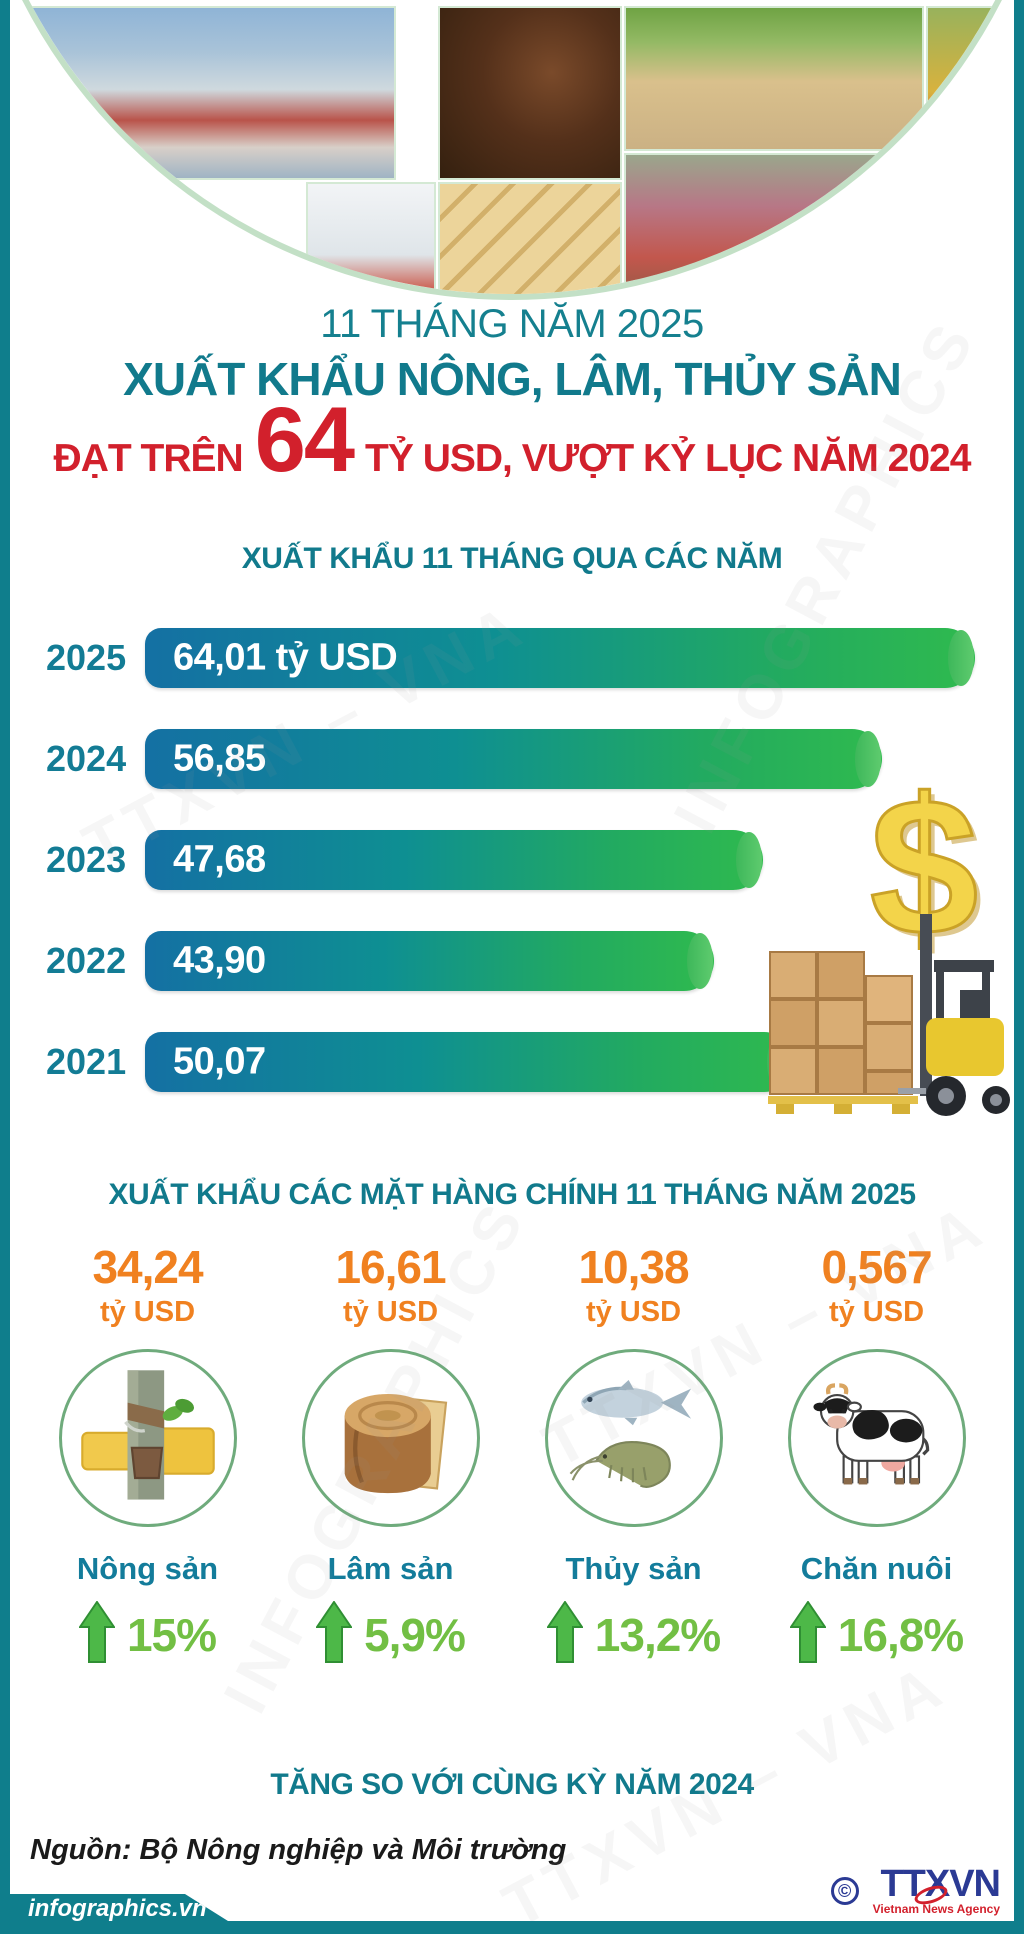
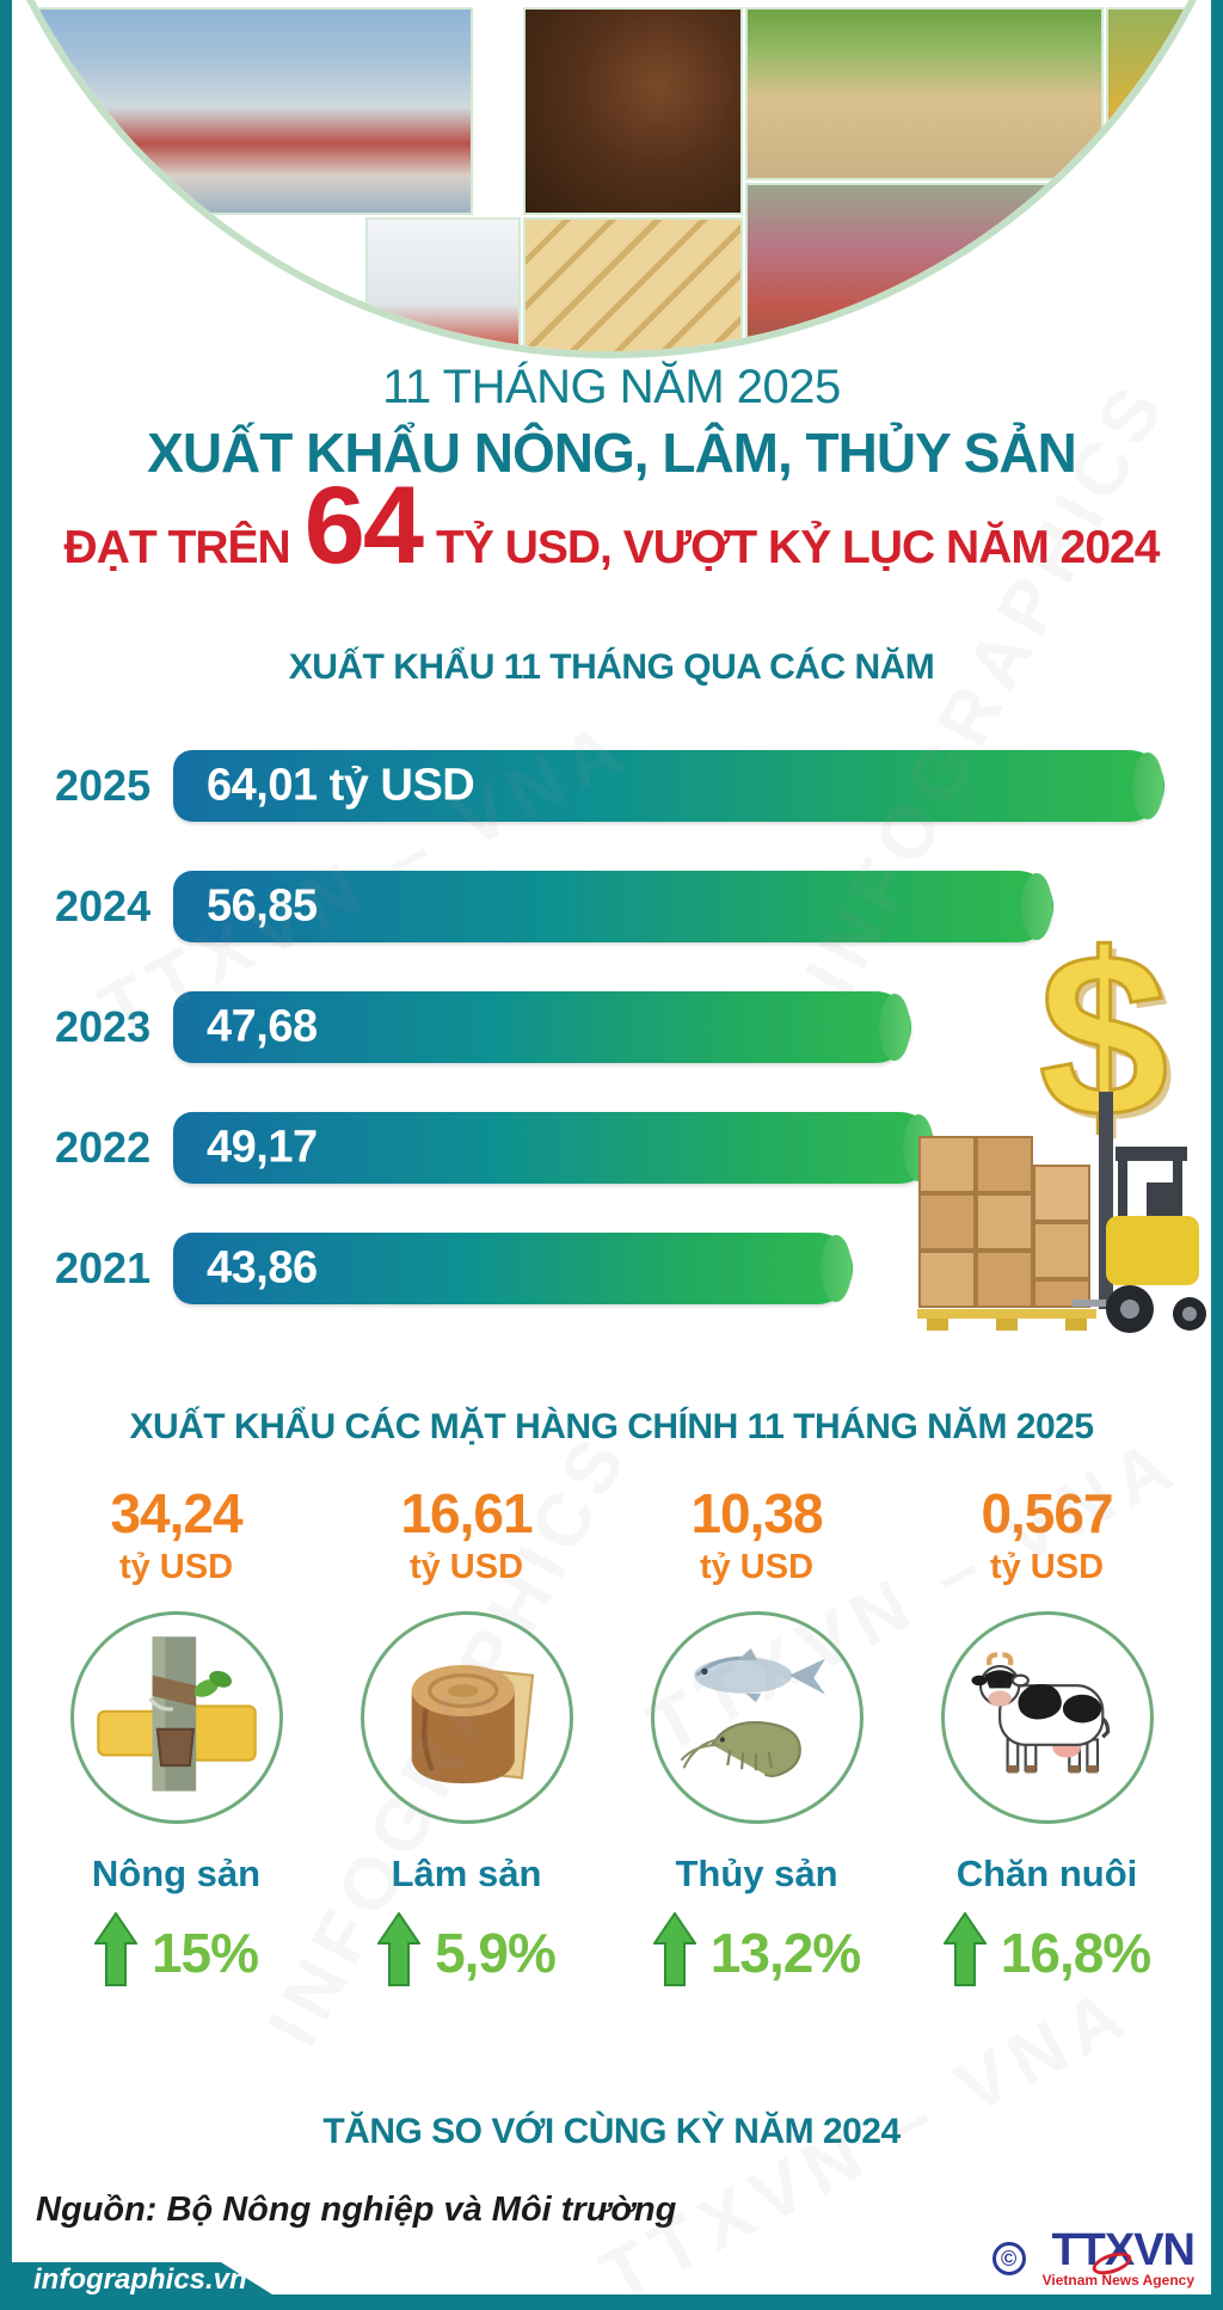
2022: 43,90 -> 49,17
2021: 50,07 -> 43,86
